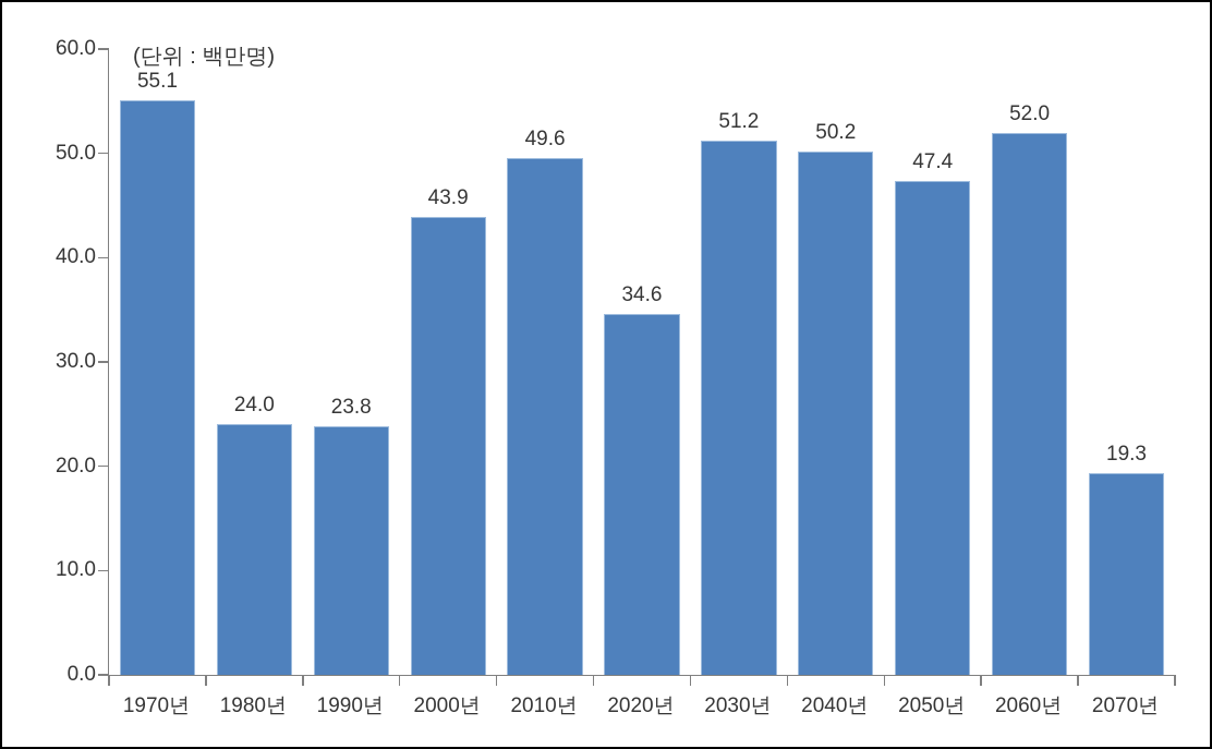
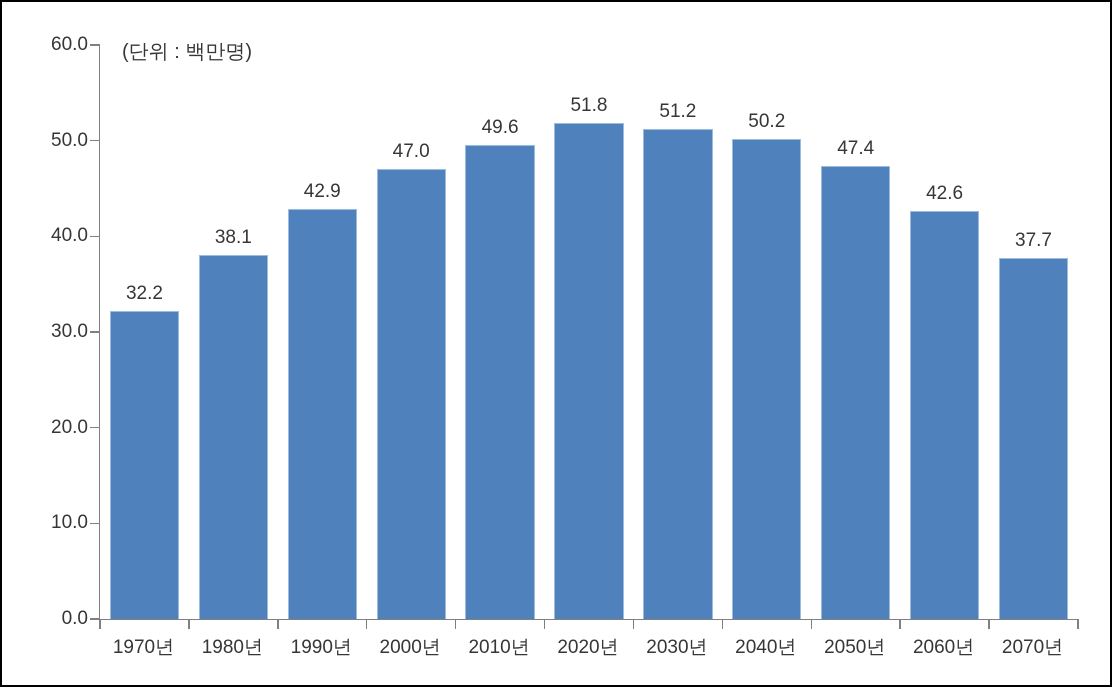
1970년: 55.1 -> 32.2
1980년: 24.0 -> 38.1
1990년: 23.8 -> 42.9
2000년: 43.9 -> 47.0
2020년: 34.6 -> 51.8
2060년: 52.0 -> 42.6
2070년: 19.3 -> 37.7
